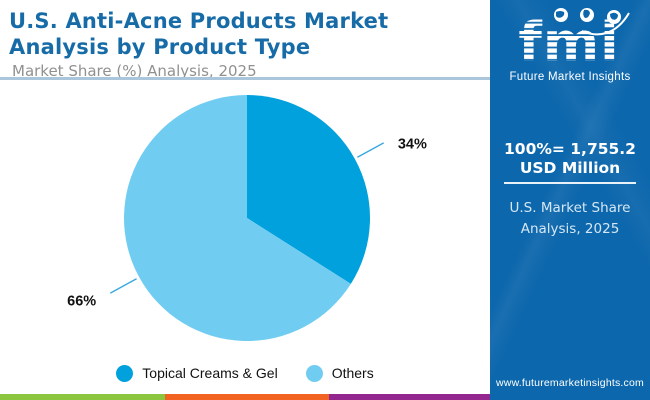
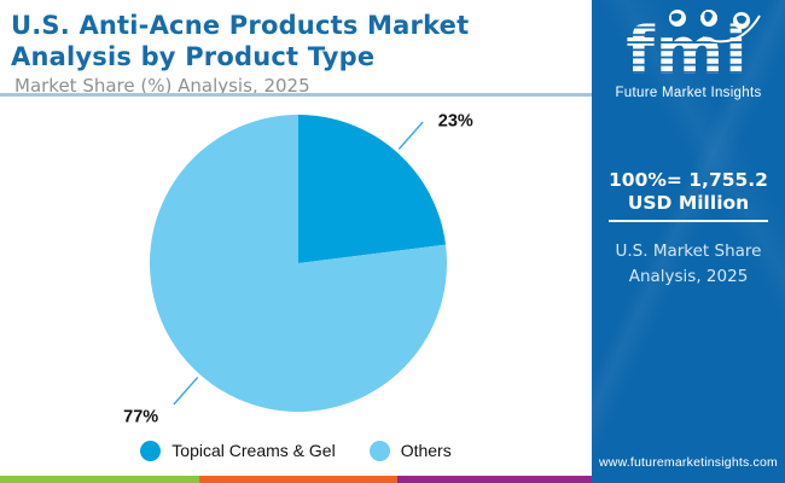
Topical Creams & Gel: 34% -> 23%
Others: 66% -> 77%
